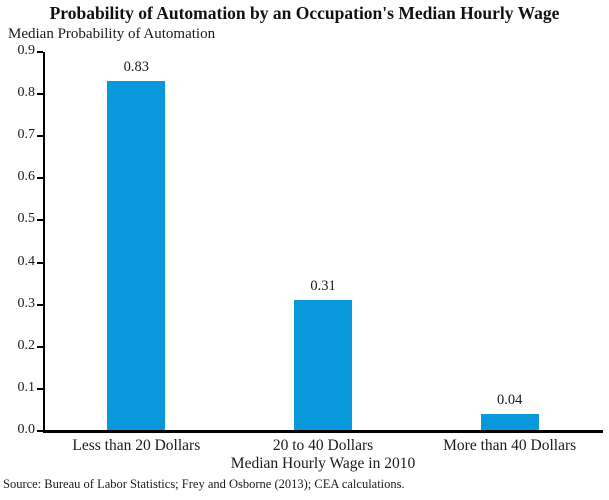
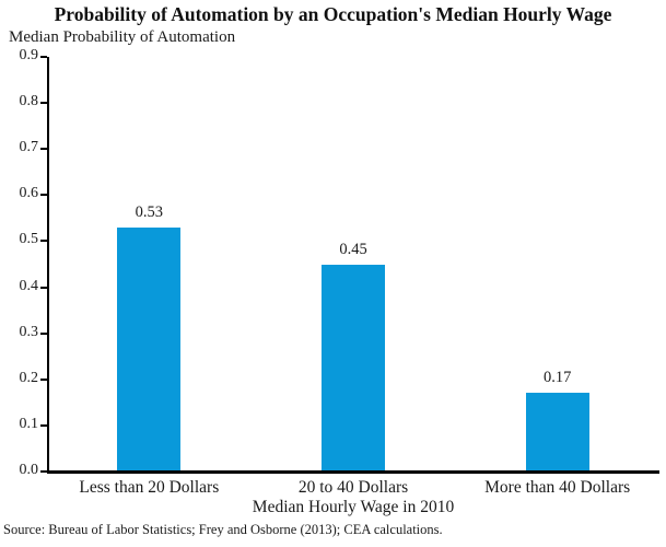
Less than 20 Dollars: 0.83 -> 0.53
20 to 40 Dollars: 0.31 -> 0.45
More than 40 Dollars: 0.04 -> 0.17
